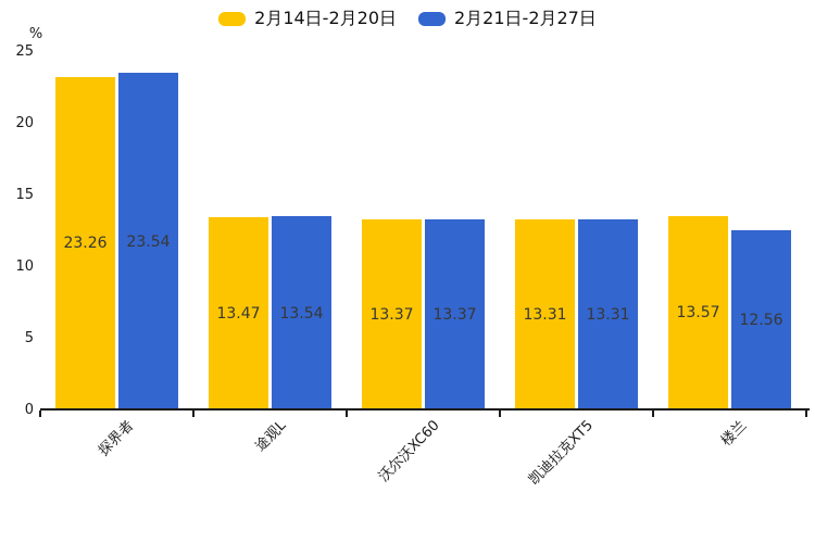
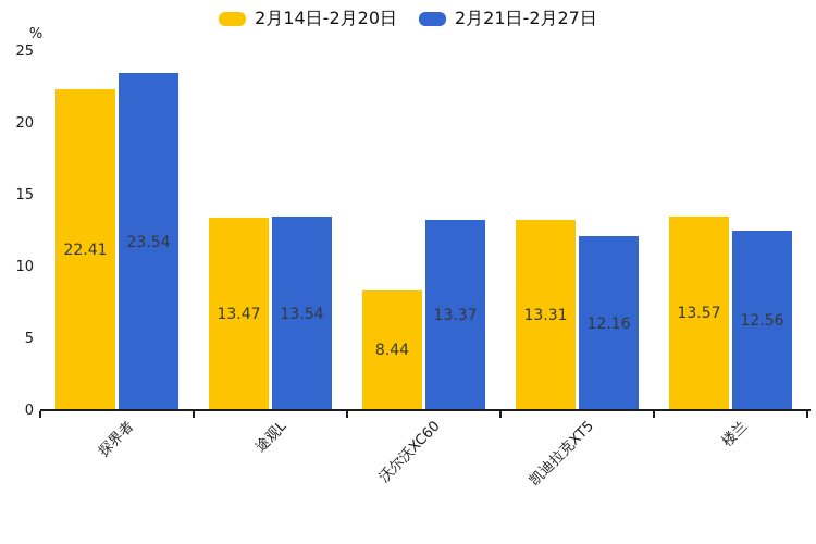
2月14日-2月20日/探界者: 23.26 -> 22.41
2月14日-2月20日/沃尔沃XC60: 13.37 -> 8.44
2月21日-2月27日/凯迪拉克XT5: 13.31 -> 12.16
